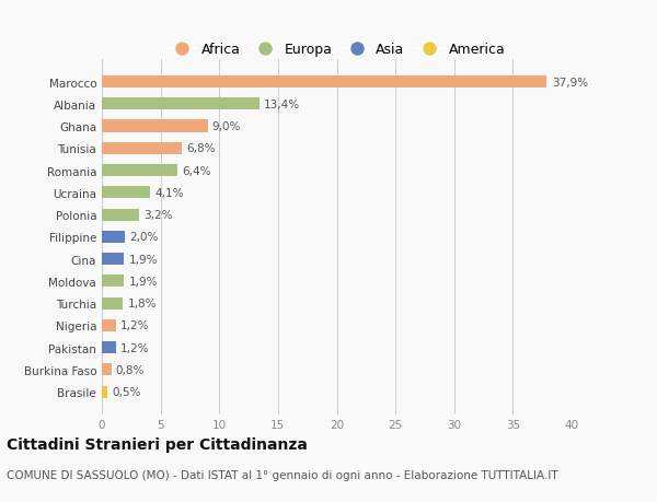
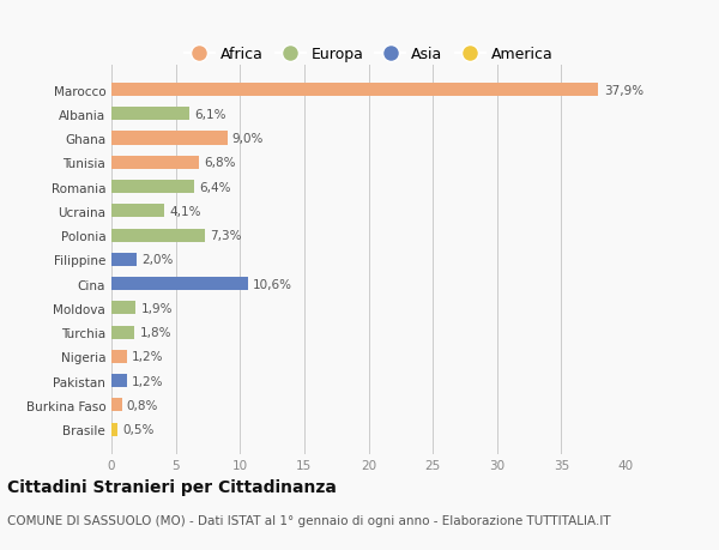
Albania: 13,4% -> 6,1%
Polonia: 3,2% -> 7,3%
Cina: 1,9% -> 10,6%
